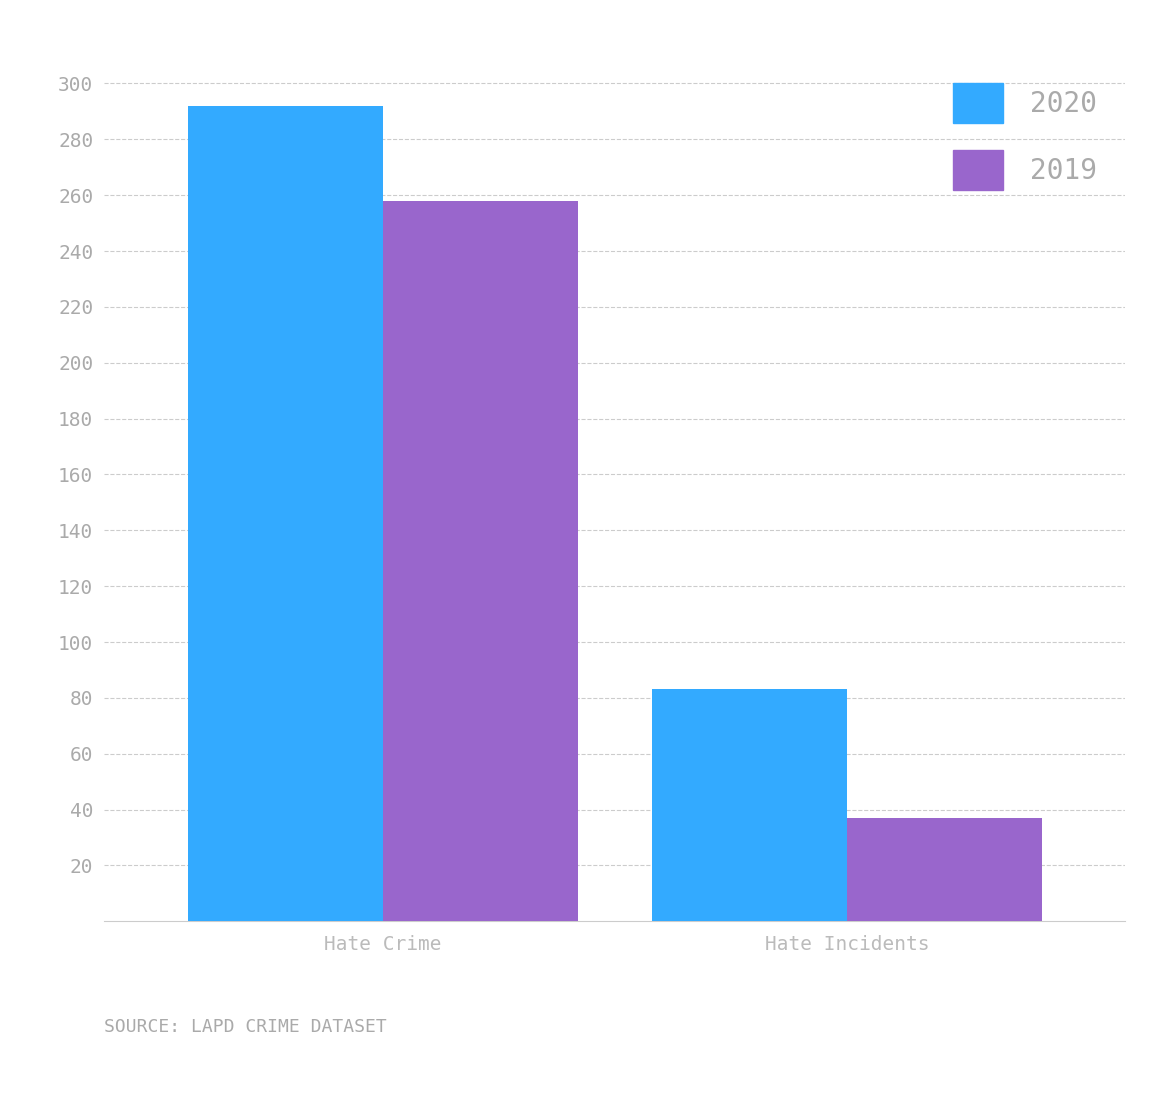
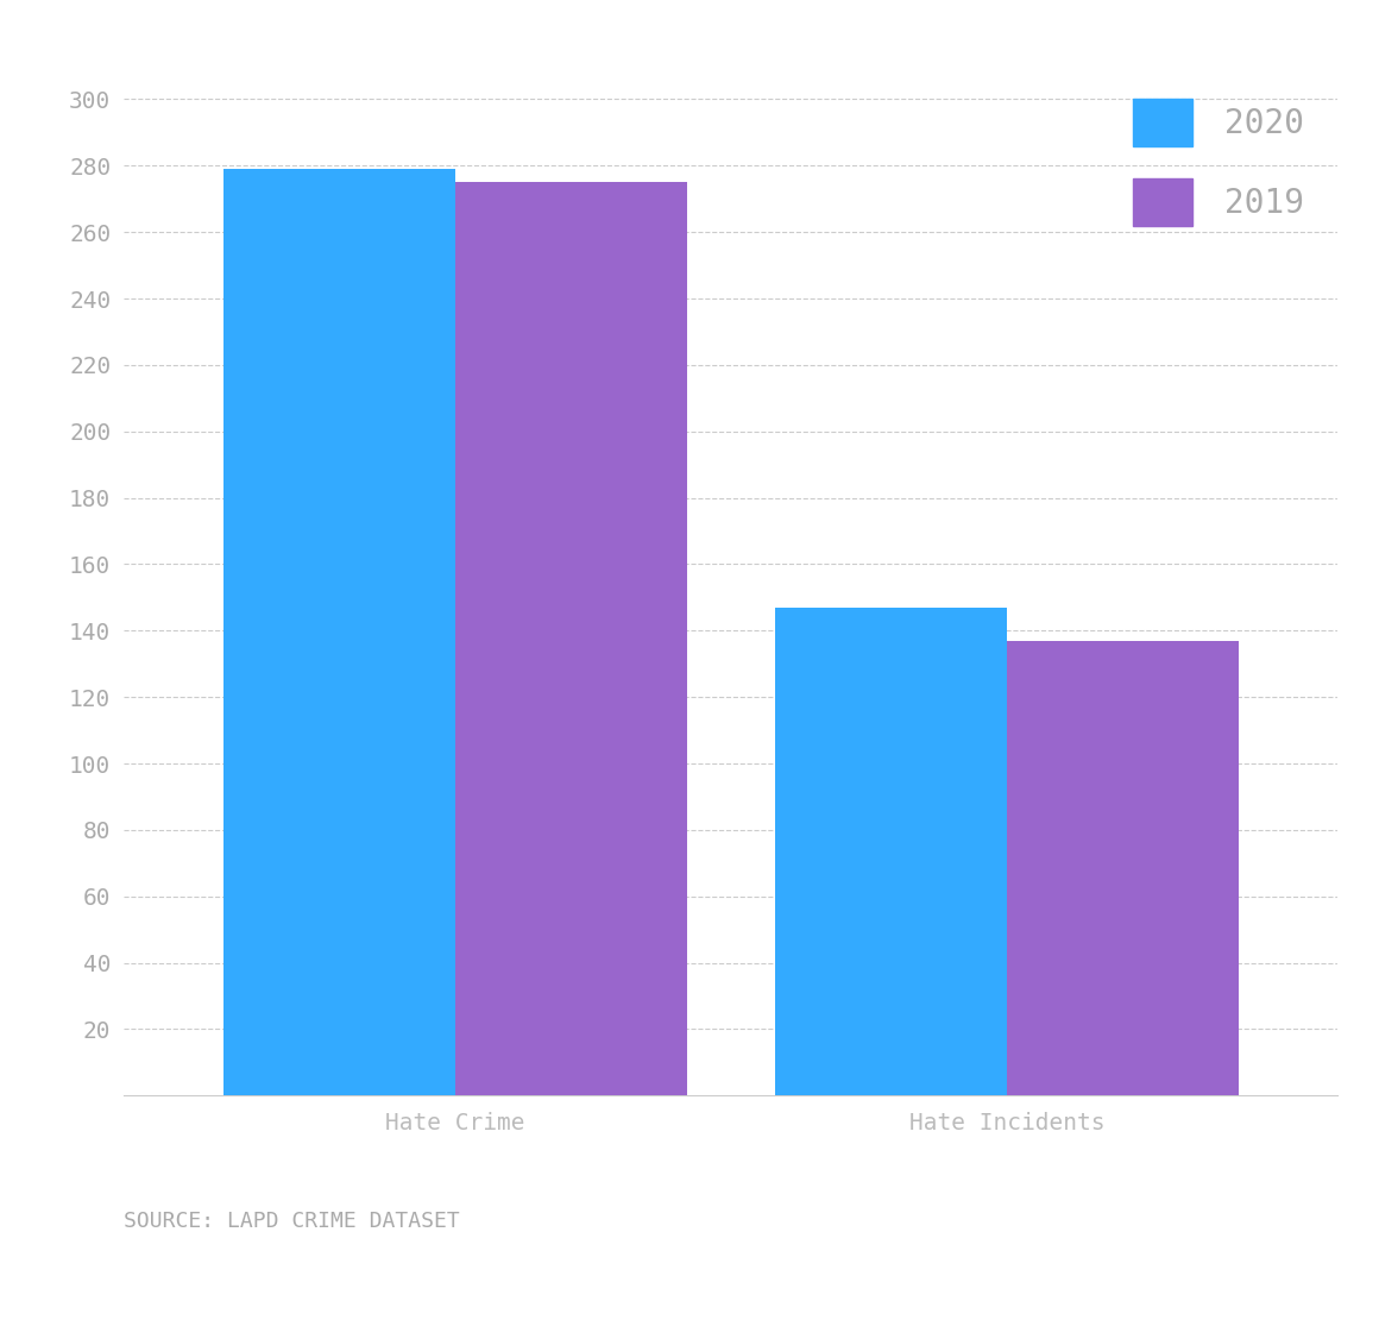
2020/Hate Crime: 292 -> 279
2019/Hate Crime: 258 -> 275
2020/Hate Incidents: 83 -> 147
2019/Hate Incidents: 37 -> 137
